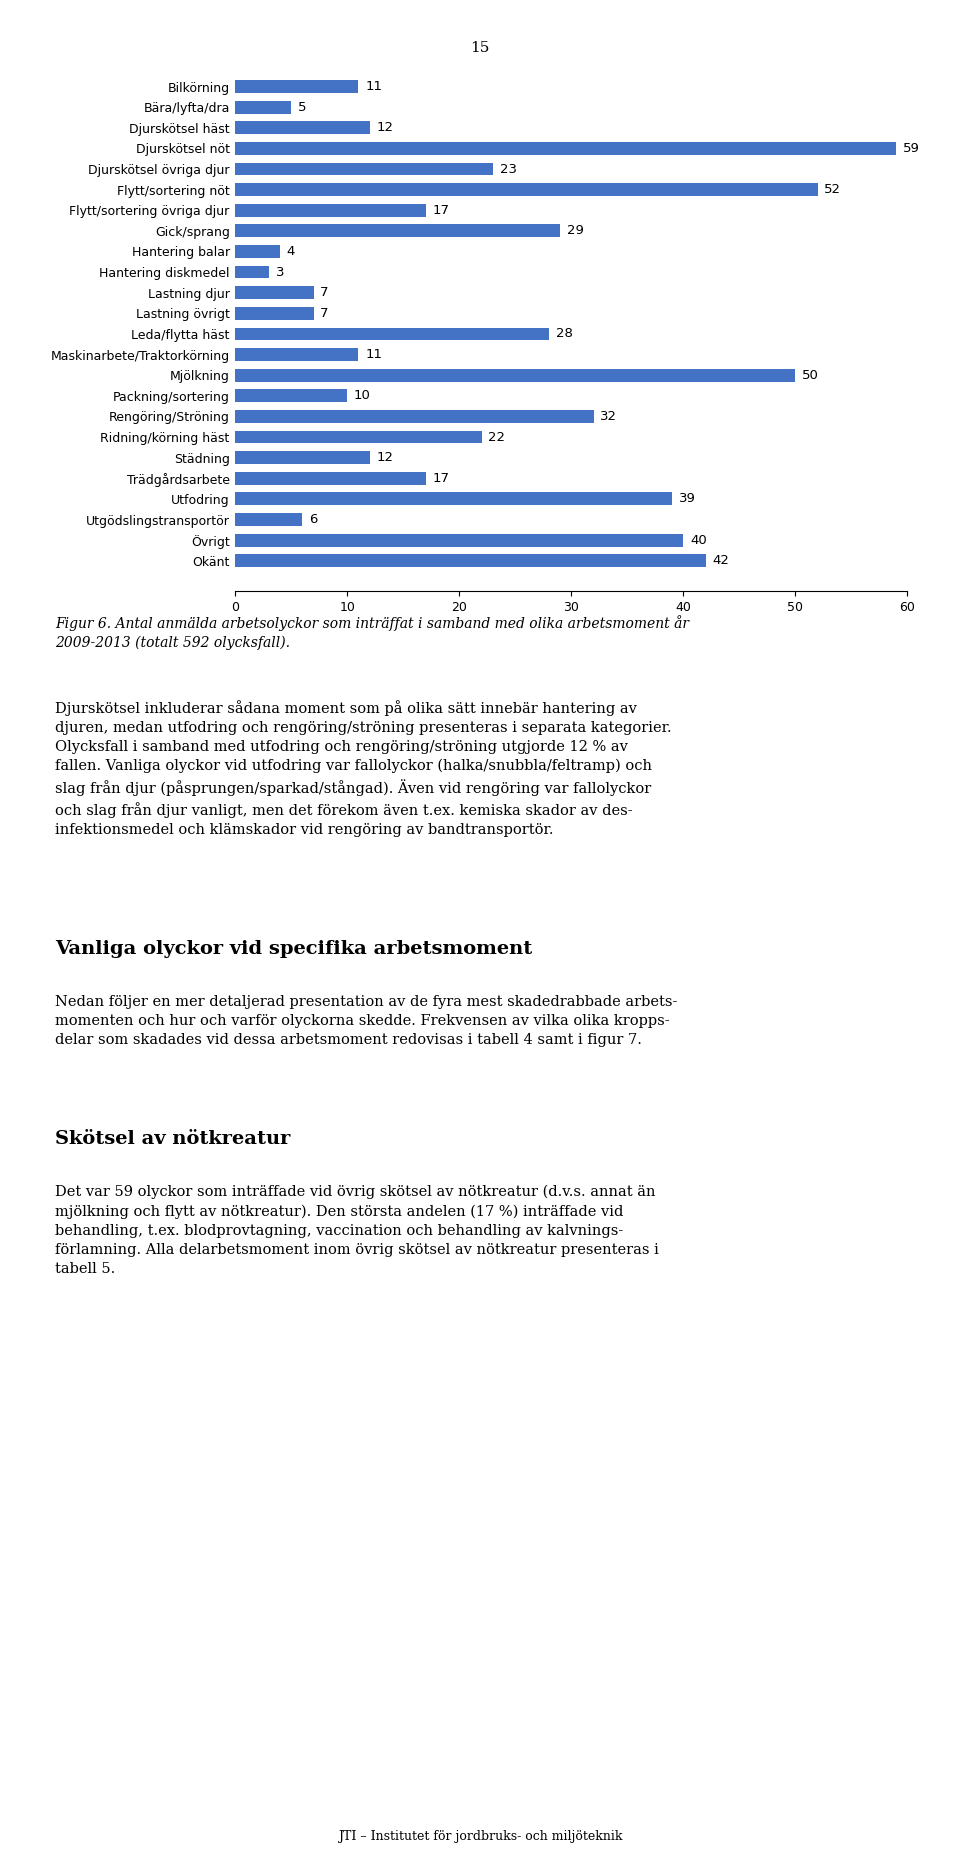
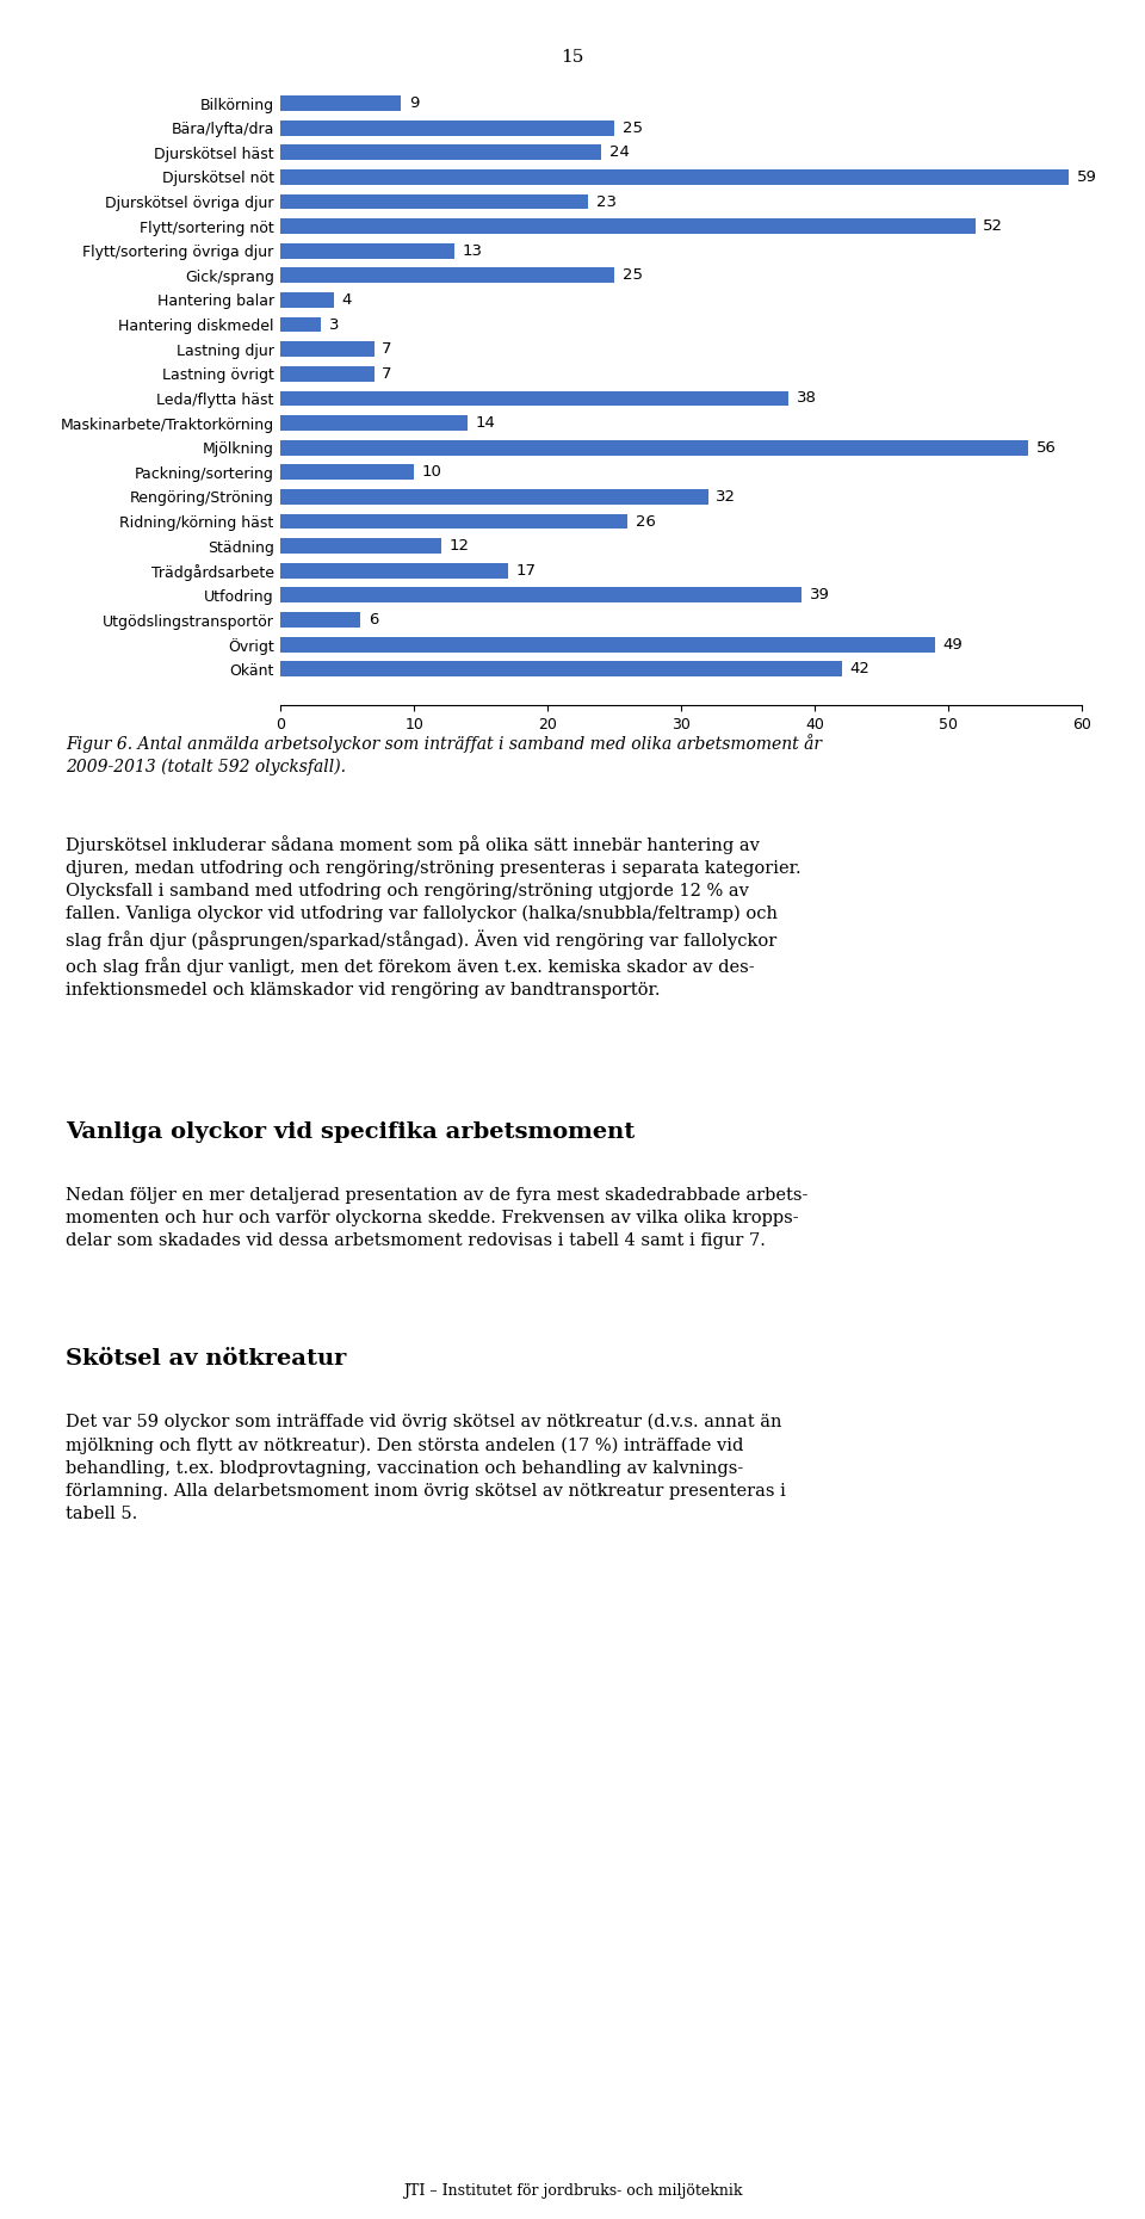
Bilkörning: 11 -> 9
Bära/lyfta/dra: 5 -> 25
Djurskötsel häst: 12 -> 24
Flytt/sortering övriga djur: 17 -> 13
Gick/sprang: 29 -> 25
Leda/flytta häst: 28 -> 38
Maskinarbete/Traktorkörning: 11 -> 14
Mjölkning: 50 -> 56
Ridning/körning häst: 22 -> 26
Övrigt: 40 -> 49
